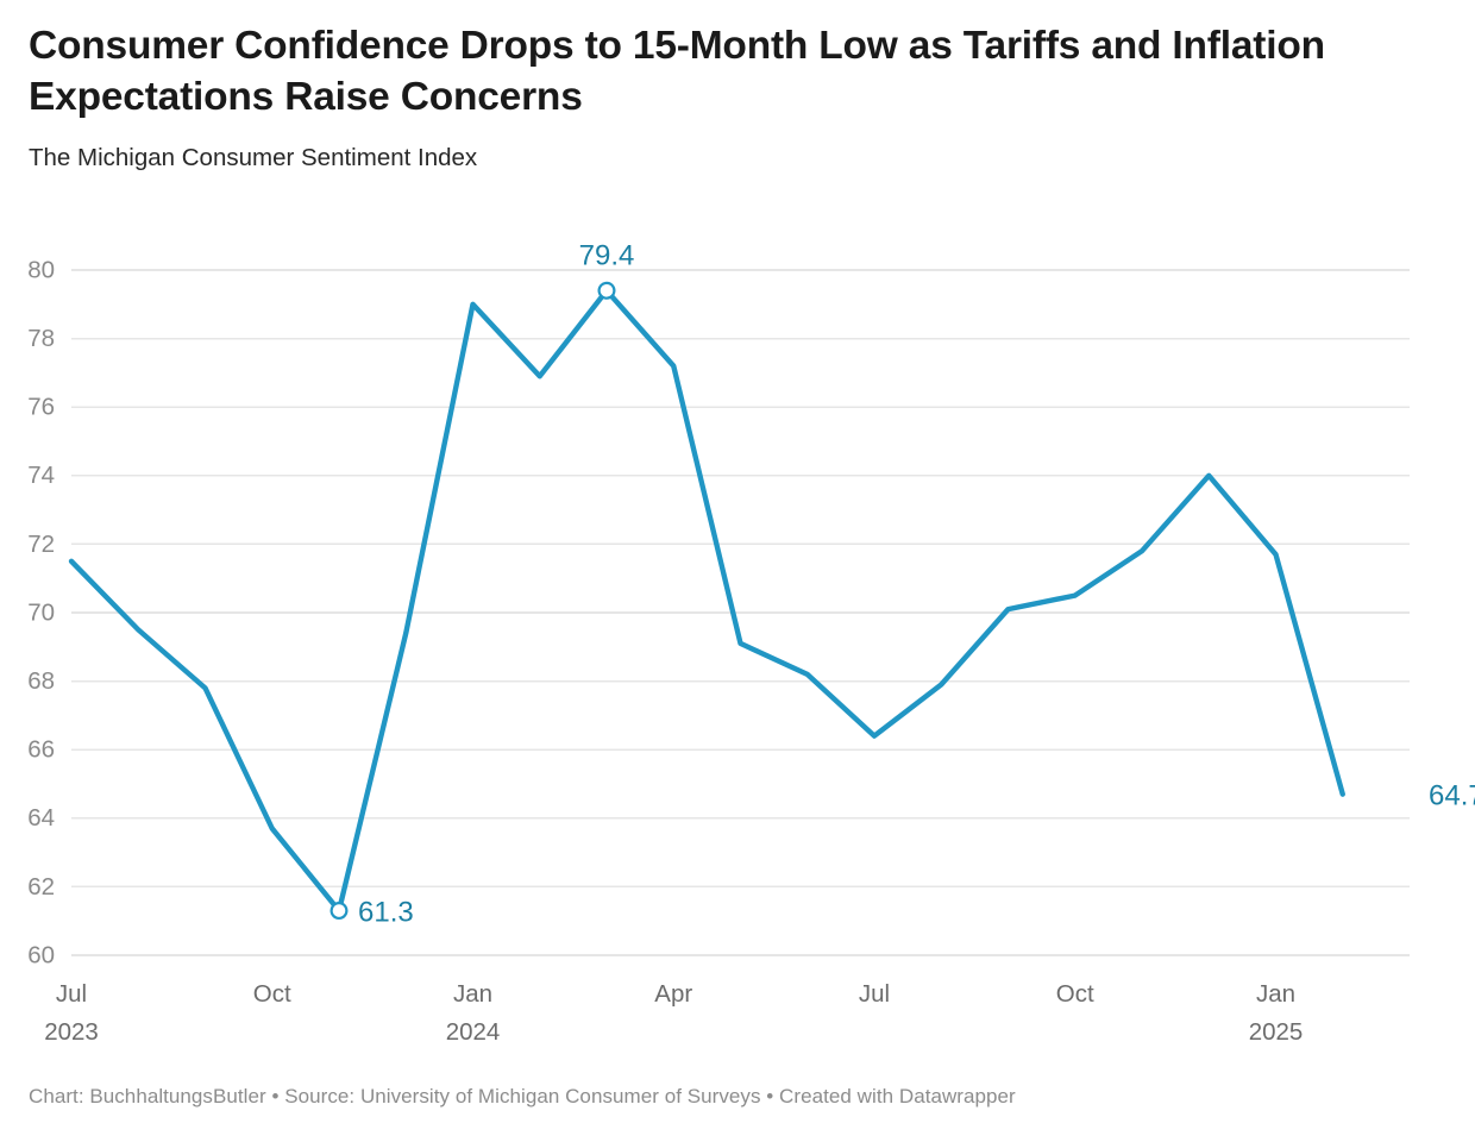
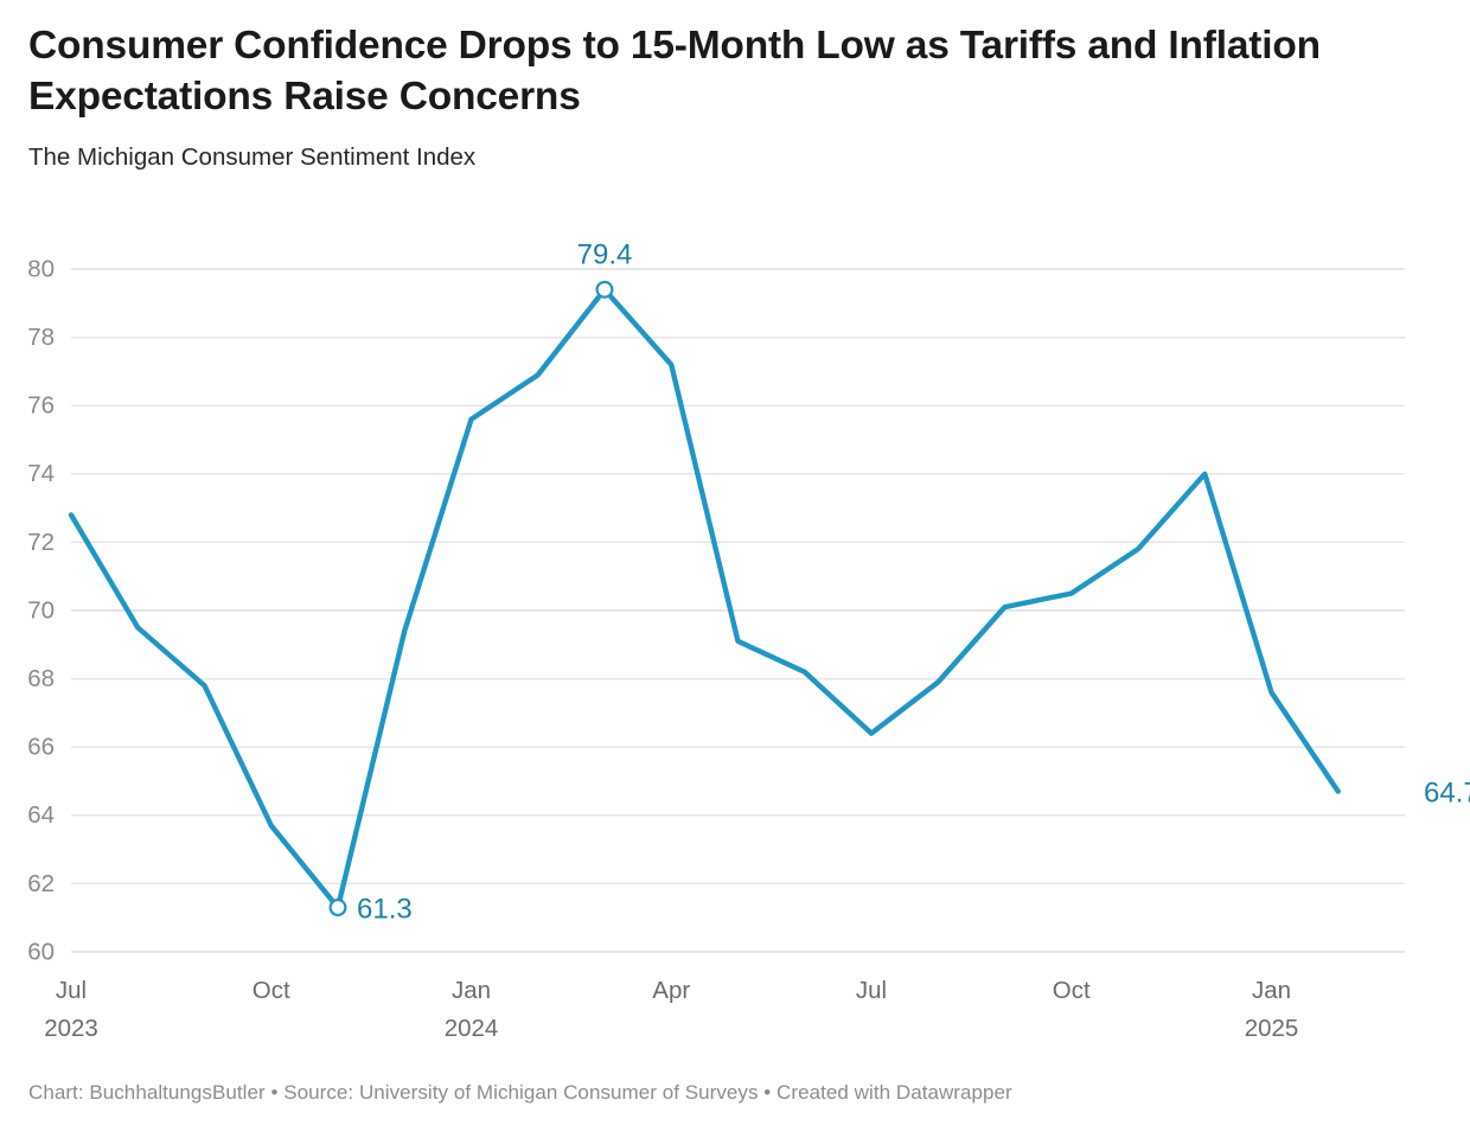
Jul 2023: 71.5 -> 72.8
Jan 2024: 79.0 -> 75.6
Jan 2025: 71.7 -> 67.6
